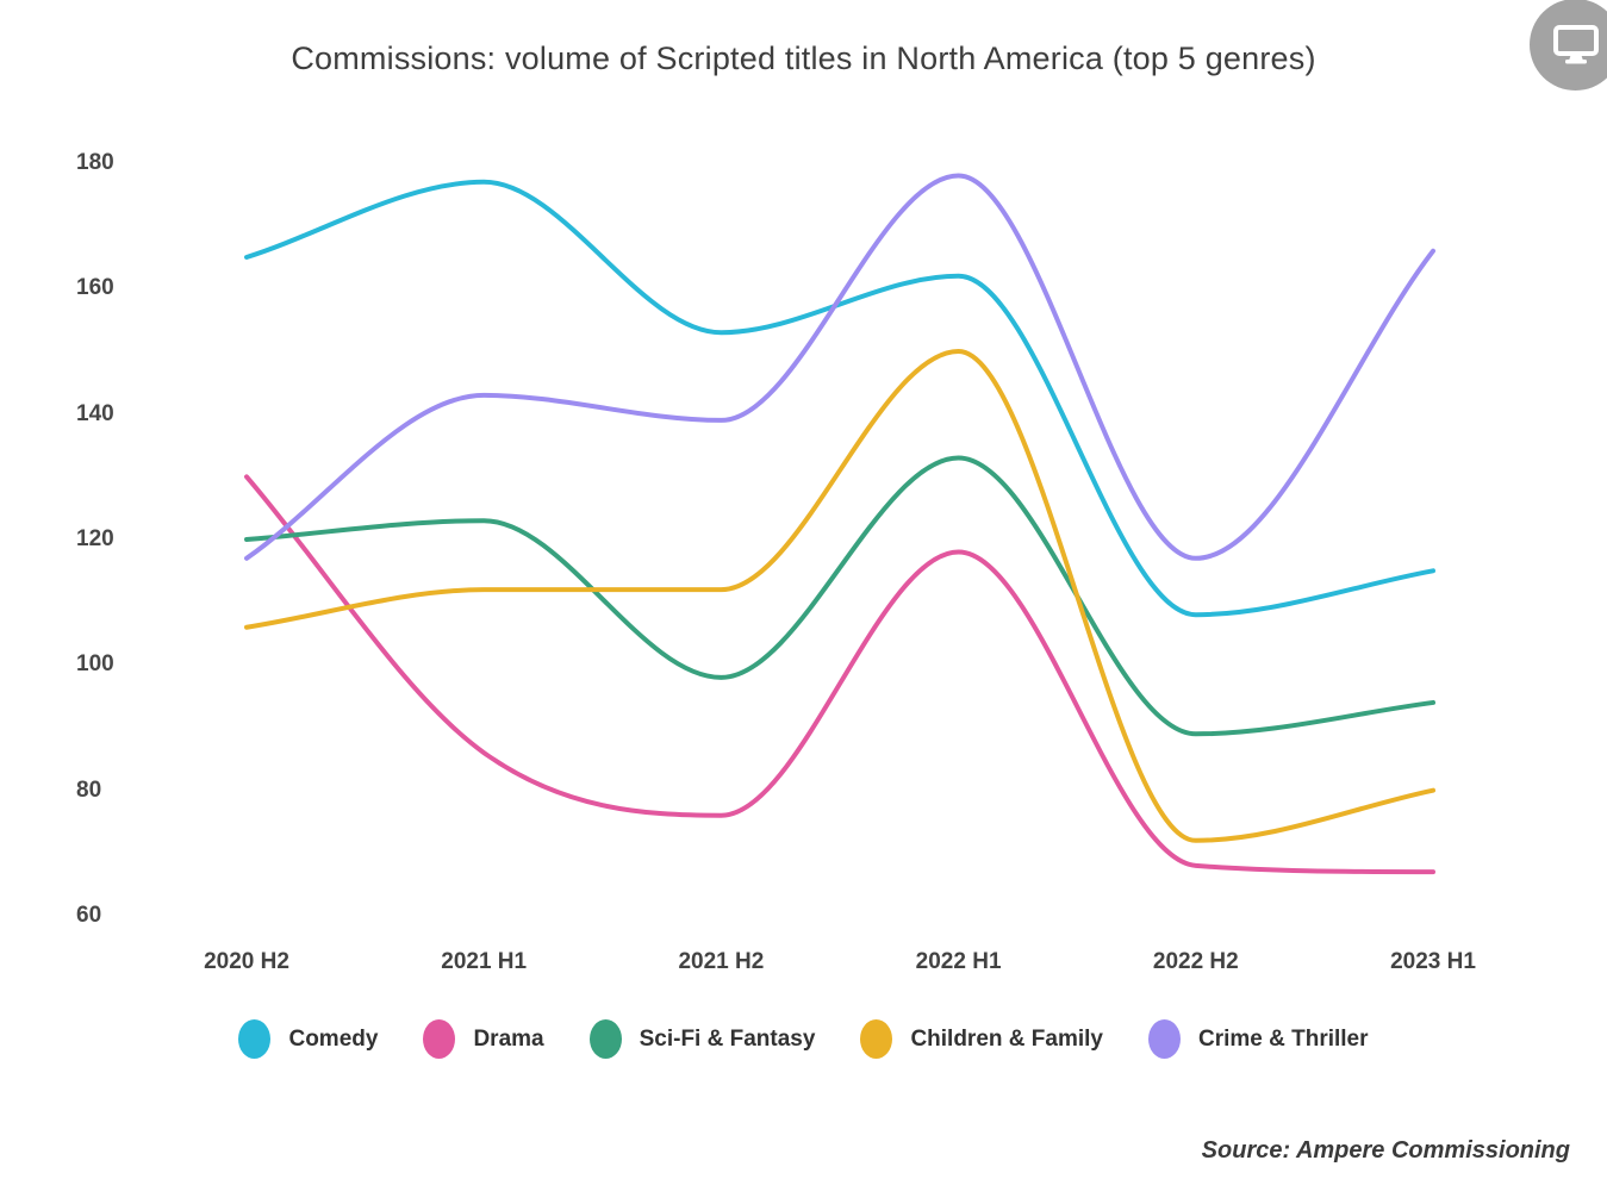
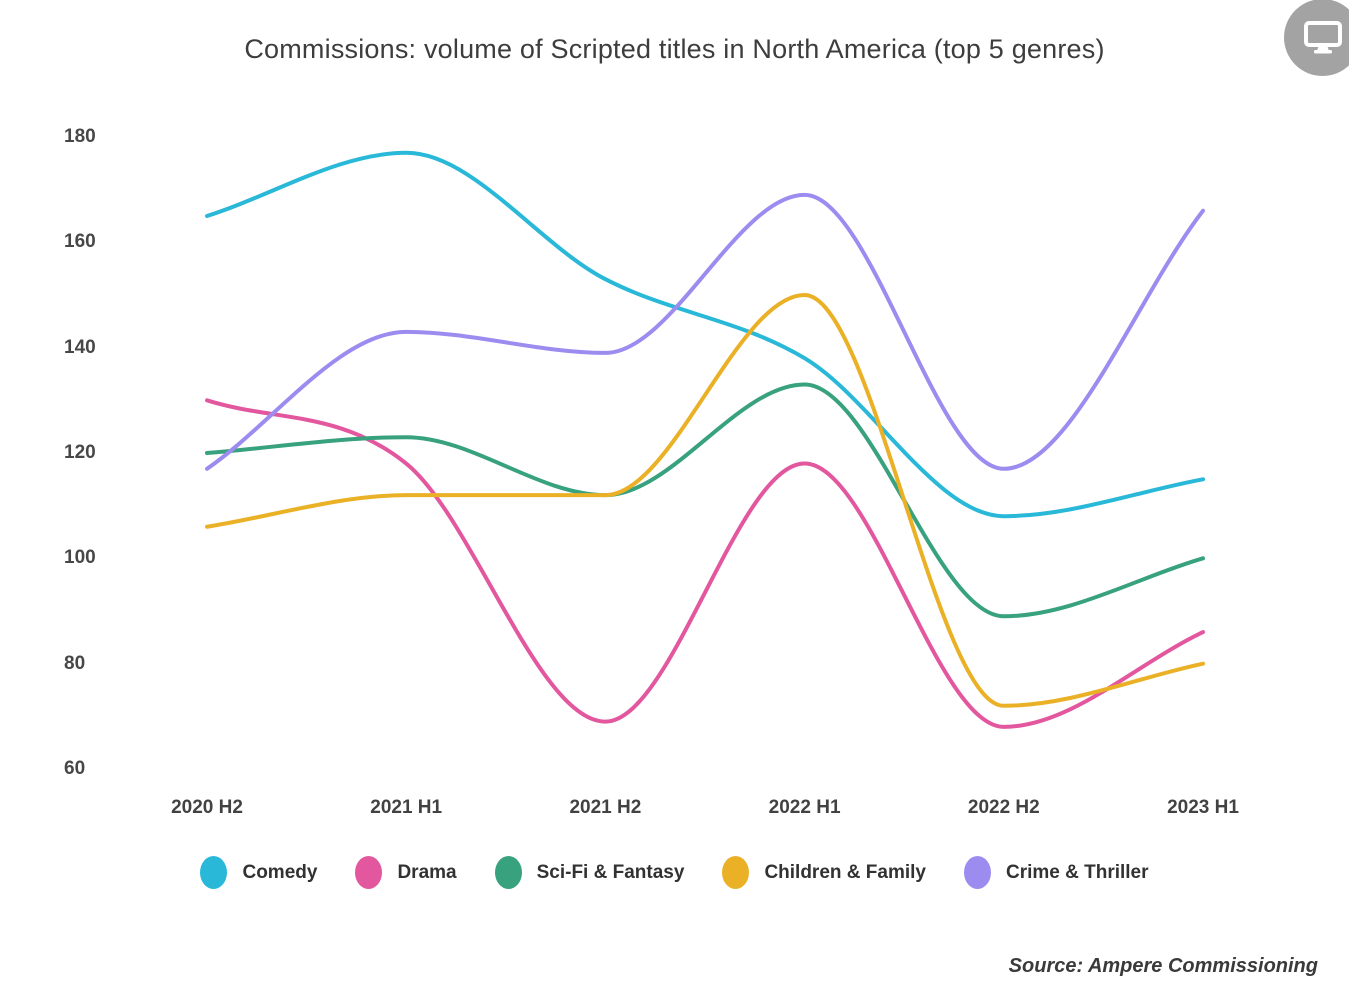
Drama/2021 H1: 86 -> 118
Drama/2021 H2: 76 -> 69
Sci-Fi & Fantasy/2021 H2: 98 -> 112
Comedy/2022 H1: 162 -> 138
Crime & Thriller/2022 H1: 178 -> 169
Drama/2023 H1: 67 -> 86
Sci-Fi & Fantasy/2023 H1: 94 -> 100
